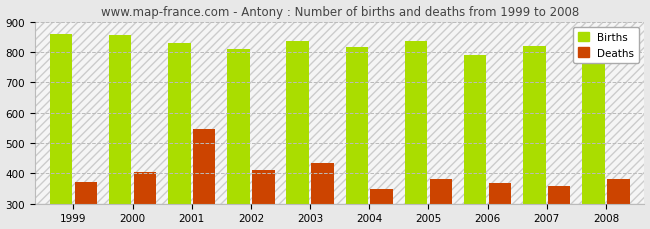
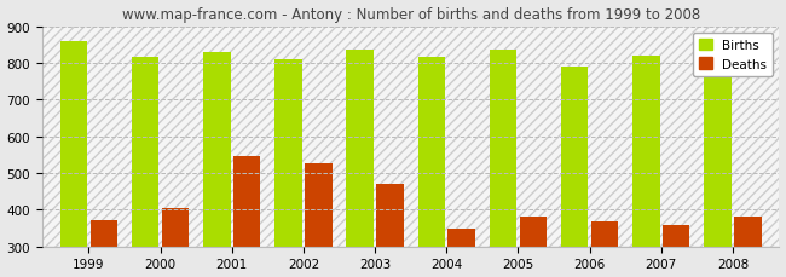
Births/2000: 855 -> 815
Deaths/2002: 410 -> 525
Deaths/2003: 433 -> 470
